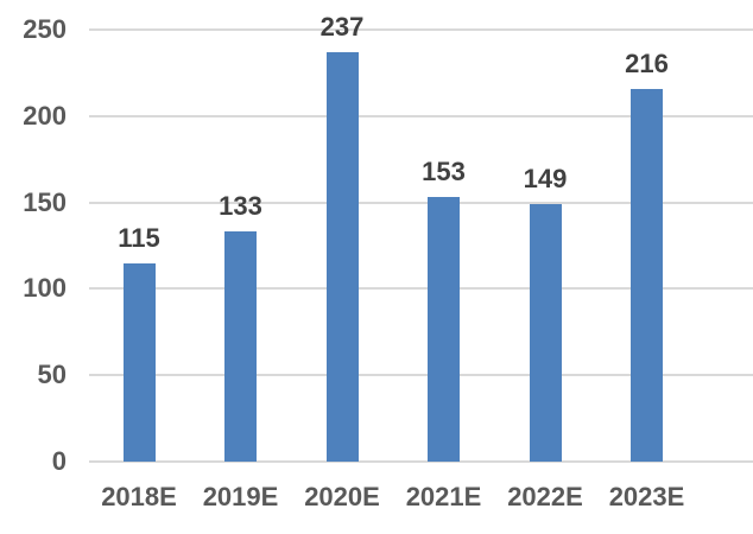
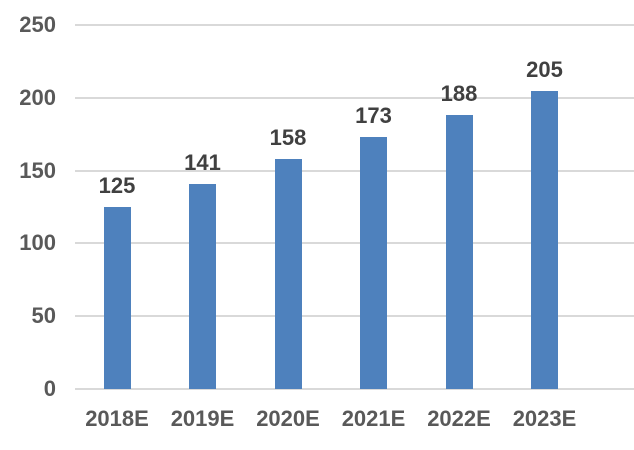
2018E: 115 -> 125
2019E: 133 -> 141
2020E: 237 -> 158
2021E: 153 -> 173
2022E: 149 -> 188
2023E: 216 -> 205
